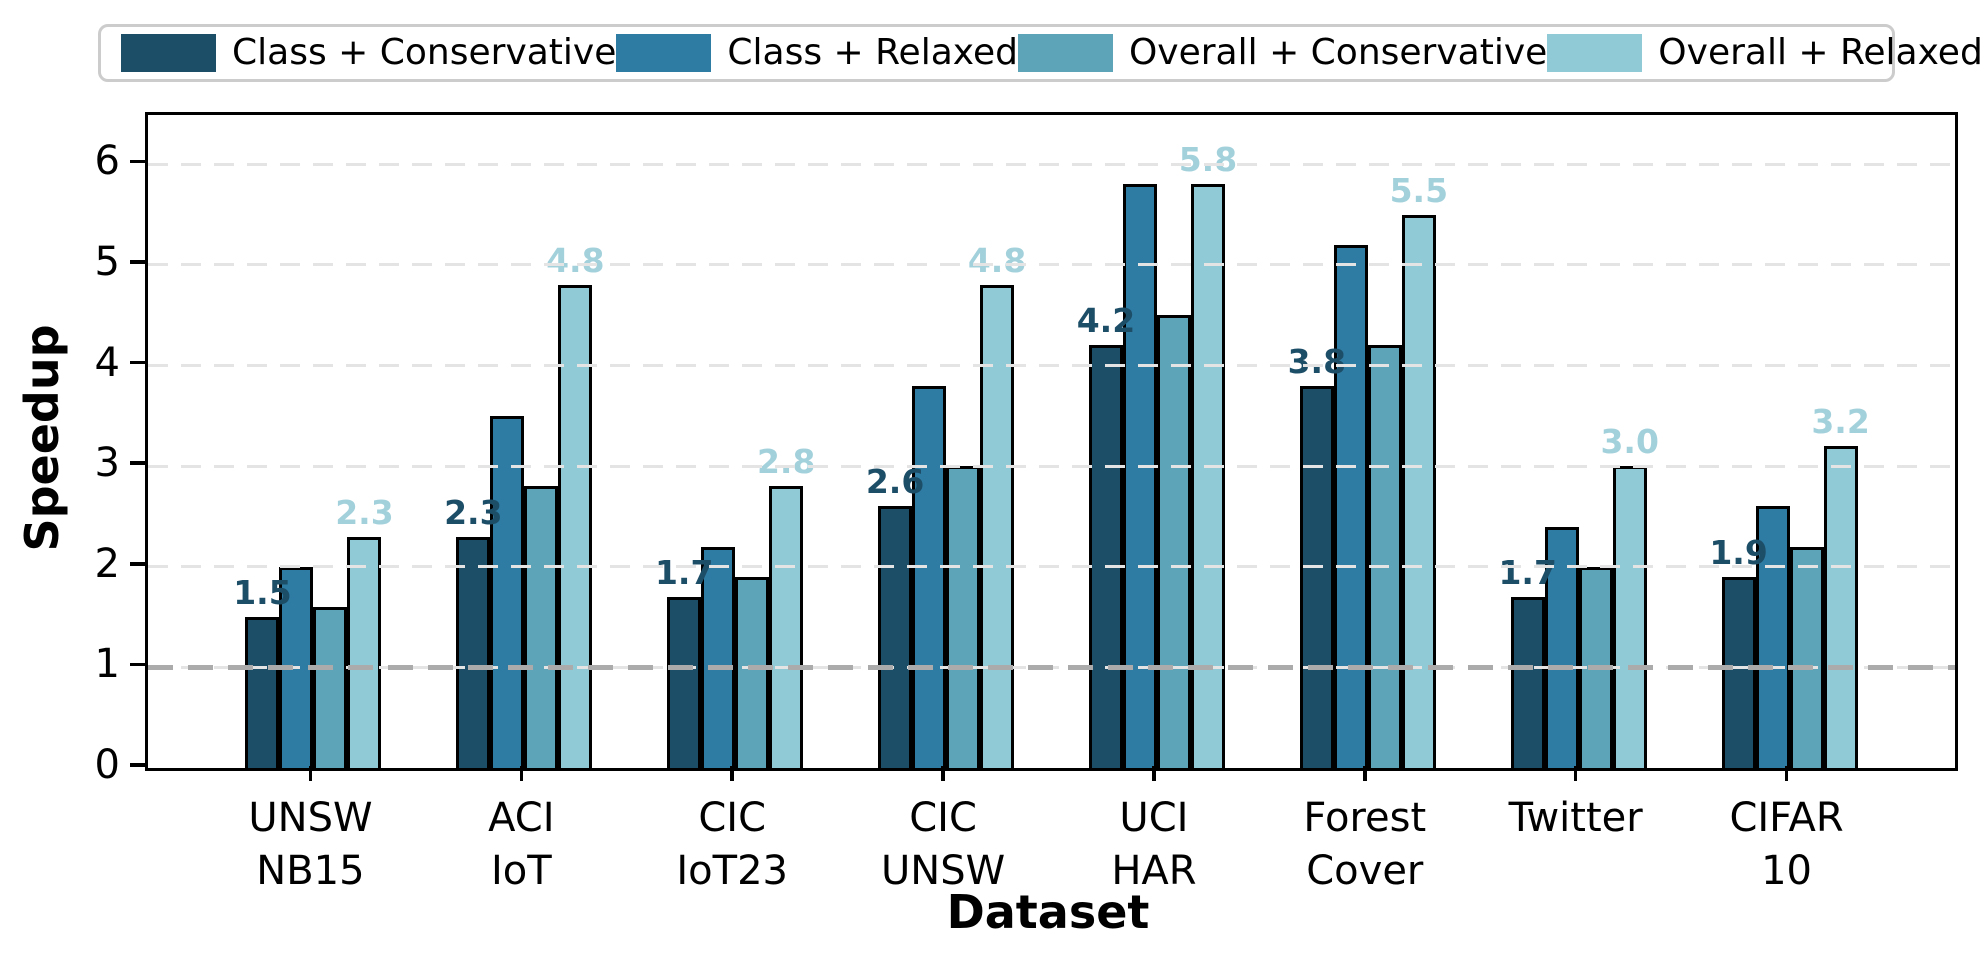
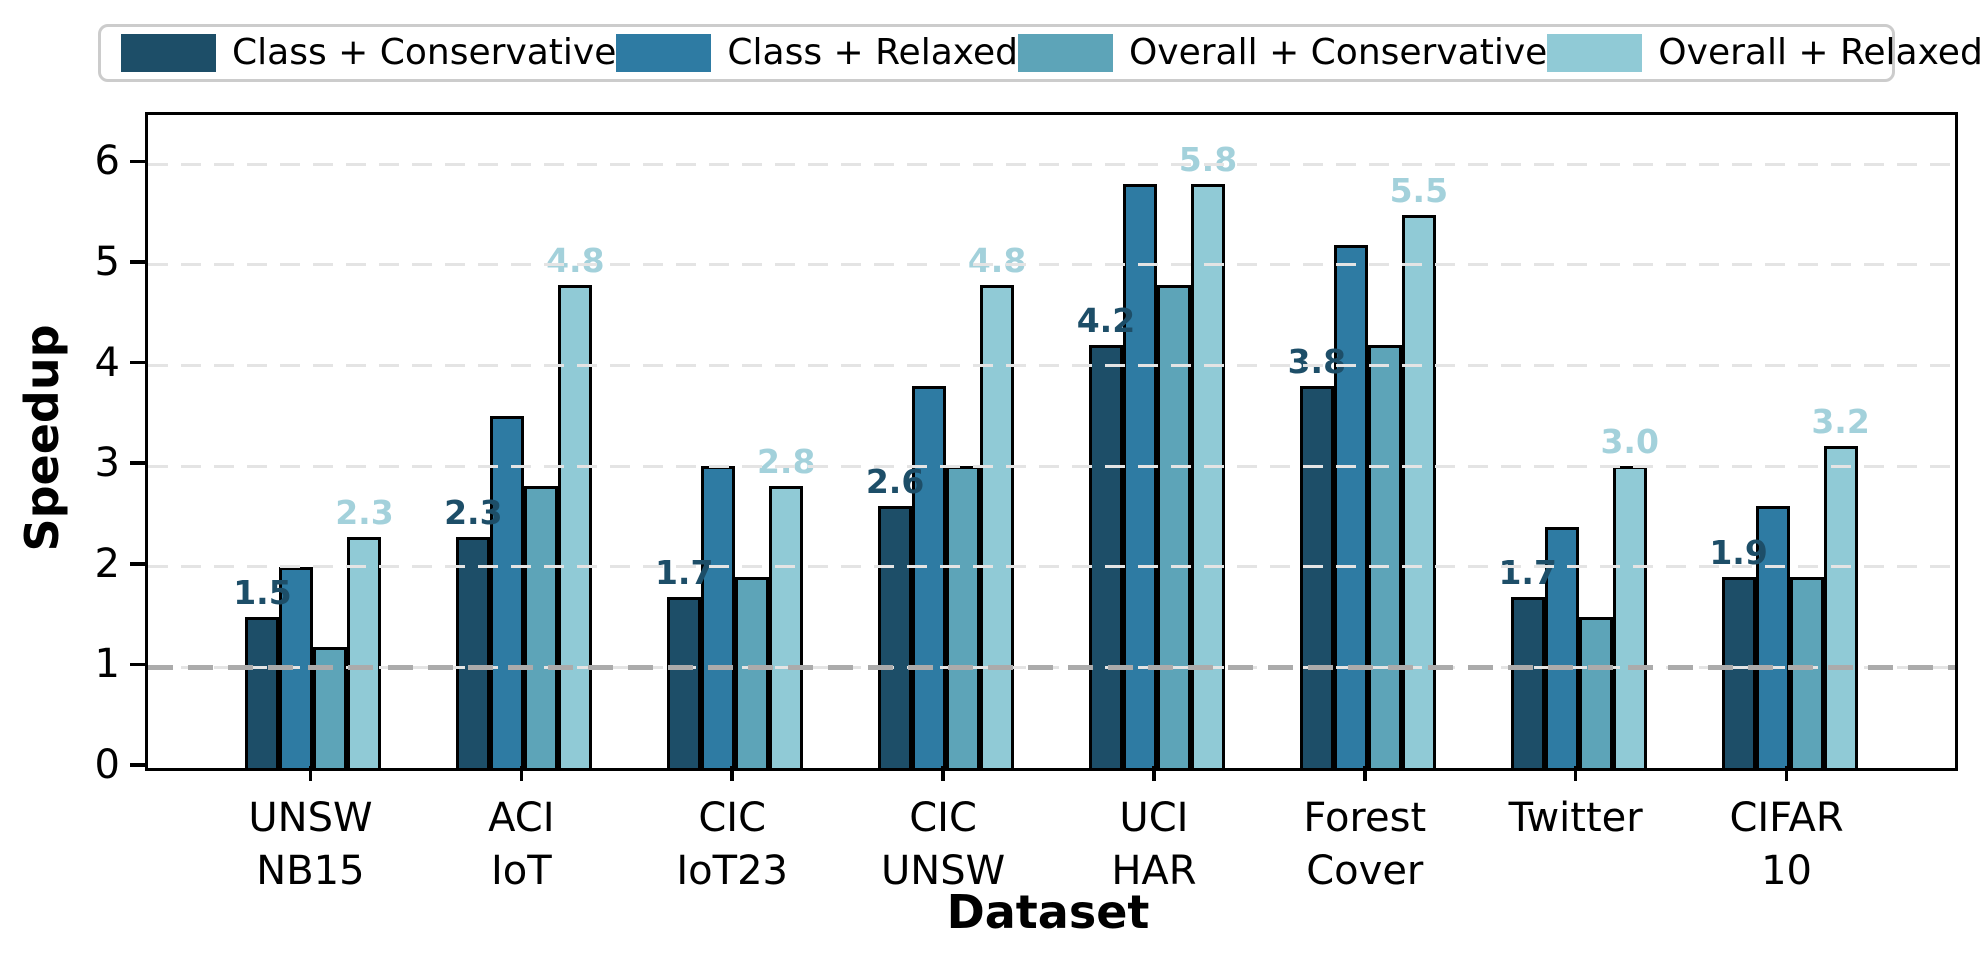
Overall + Conservative/UNSW NB15: 1.6 -> 1.2
Class + Relaxed/CIC IoT23: 2.2 -> 3.0
Overall + Conservative/UCI HAR: 4.5 -> 4.8
Overall + Conservative/Twitter: 2.0 -> 1.5
Overall + Conservative/CIFAR 10: 2.2 -> 1.9
